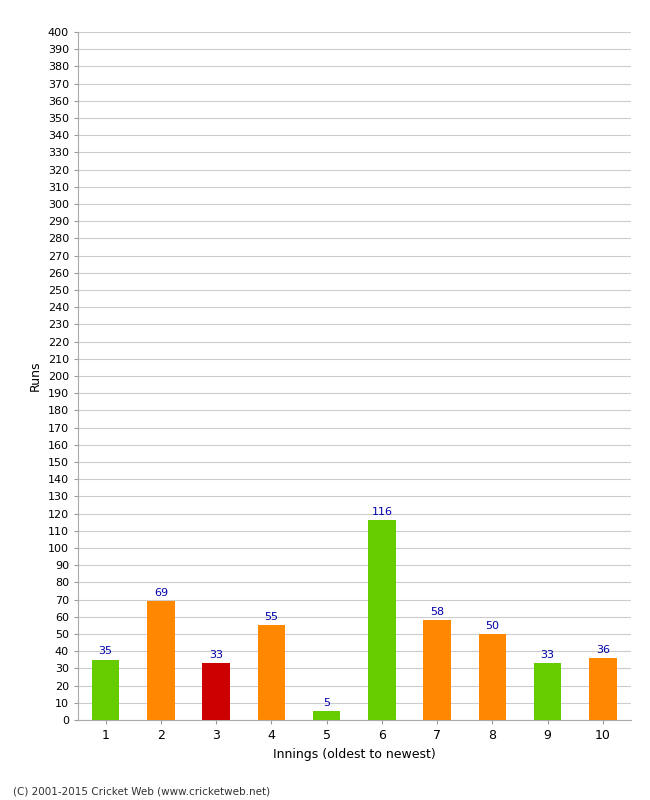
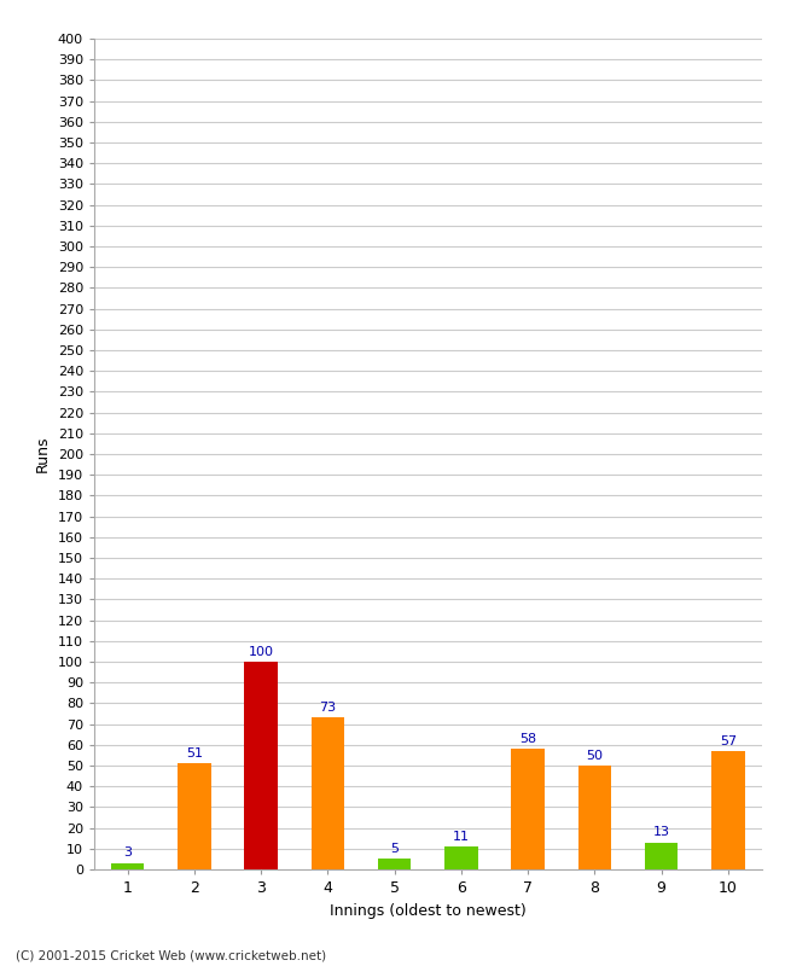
1: 35 -> 3
2: 69 -> 51
3: 33 -> 100
4: 55 -> 73
6: 116 -> 11
9: 33 -> 13
10: 36 -> 57
